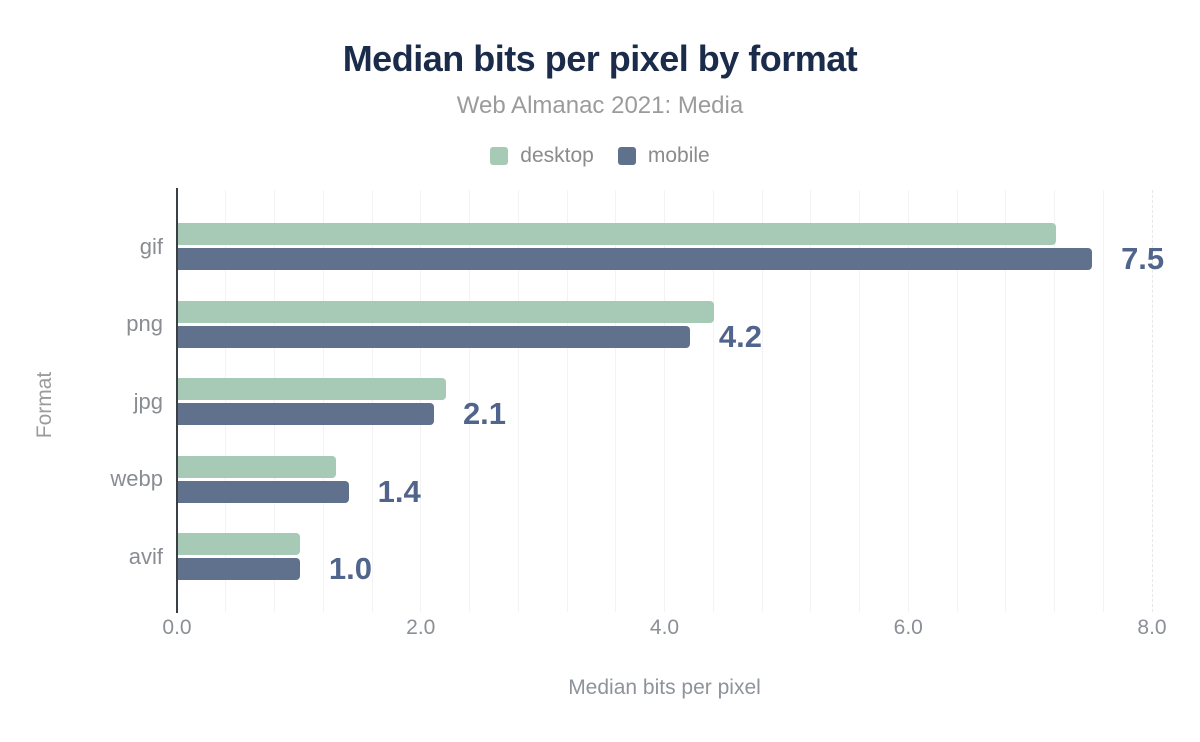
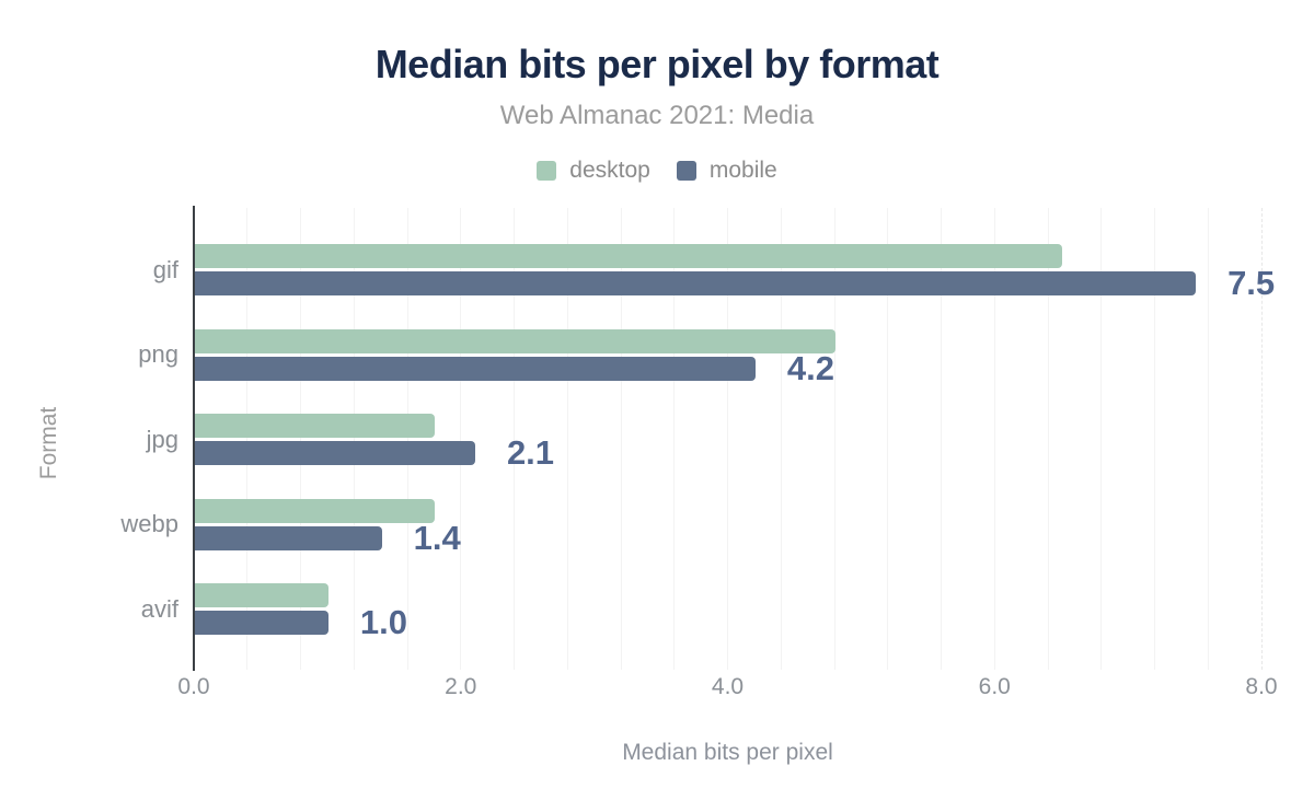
desktop/gif: 7.2 -> 6.5
desktop/png: 4.4 -> 4.8
desktop/jpg: 2.2 -> 1.8
desktop/webp: 1.3 -> 1.8
